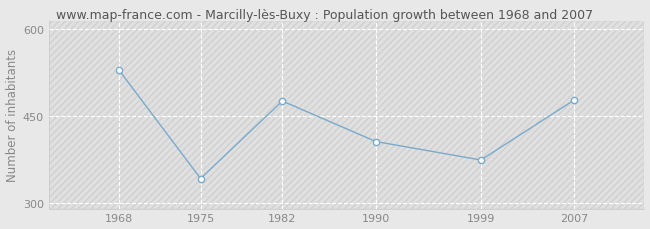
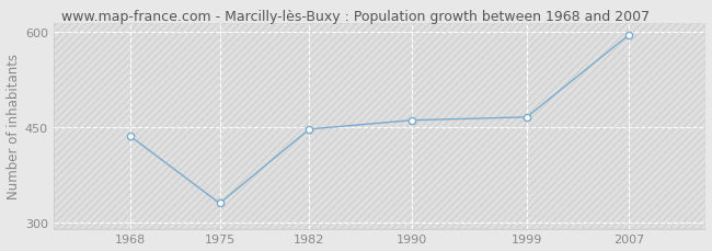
1968: 530 -> 436
1975: 342 -> 330
1982: 476 -> 447
1990: 406 -> 461
1999: 374 -> 466
2007: 478 -> 596
